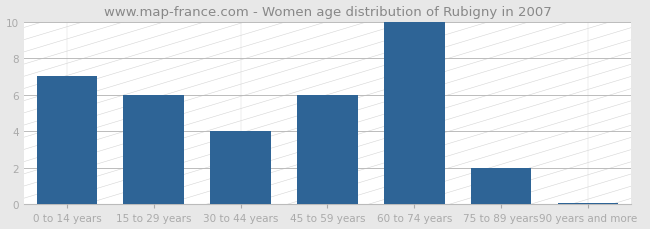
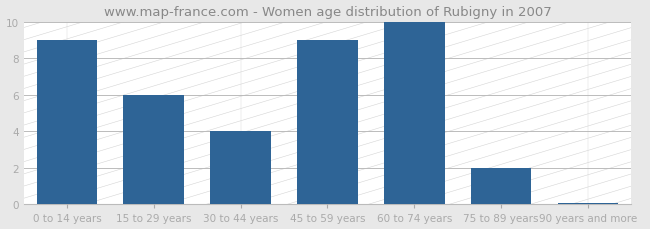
0 to 14 years: 7.0 -> 9.0
45 to 59 years: 6.0 -> 9.0
